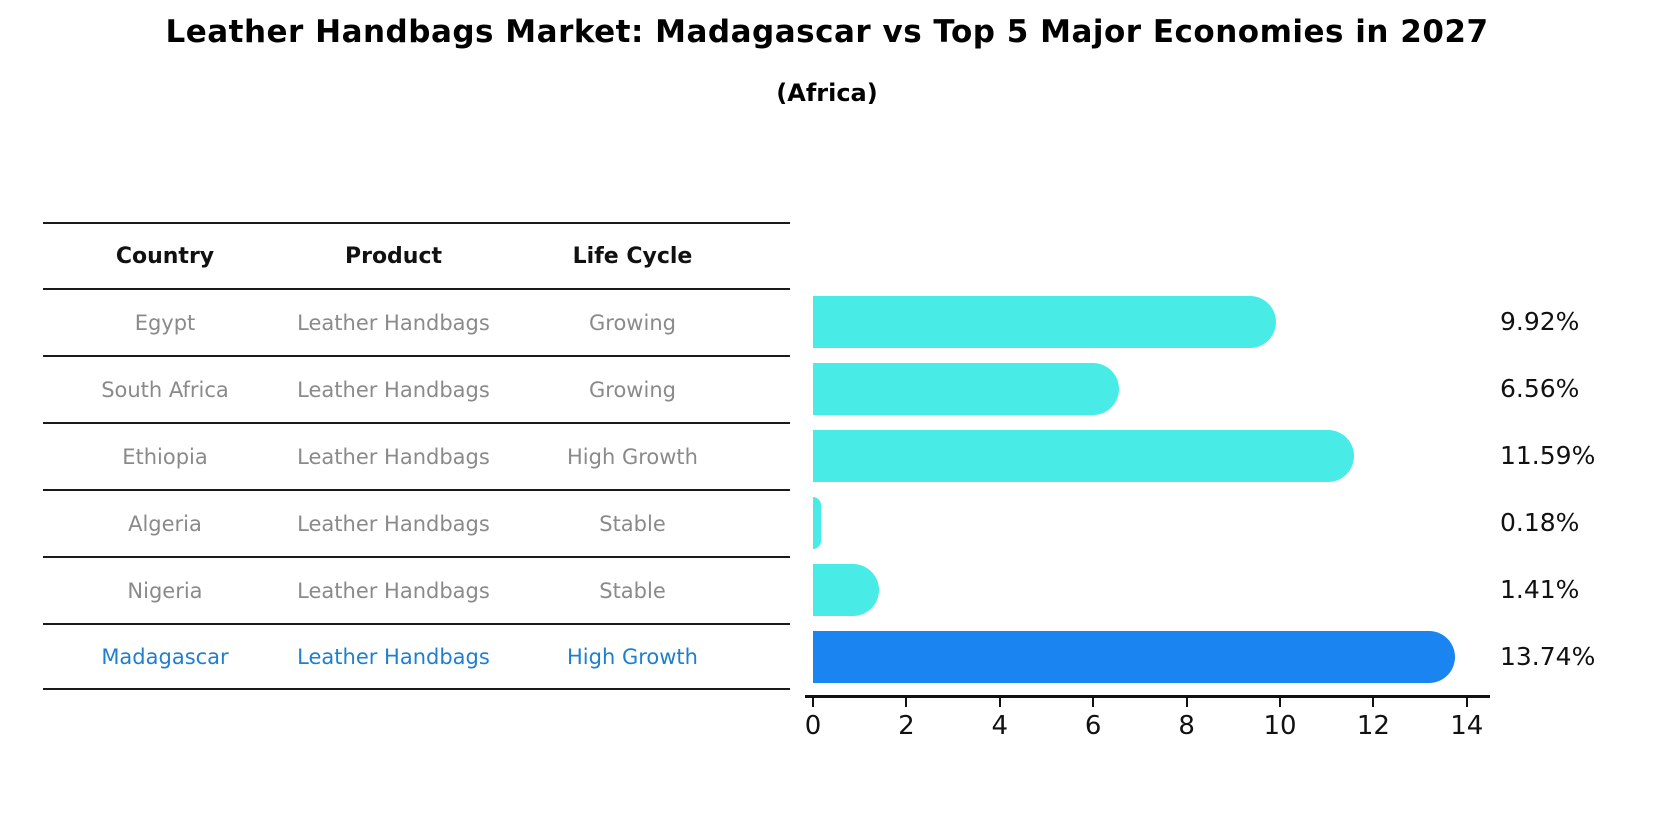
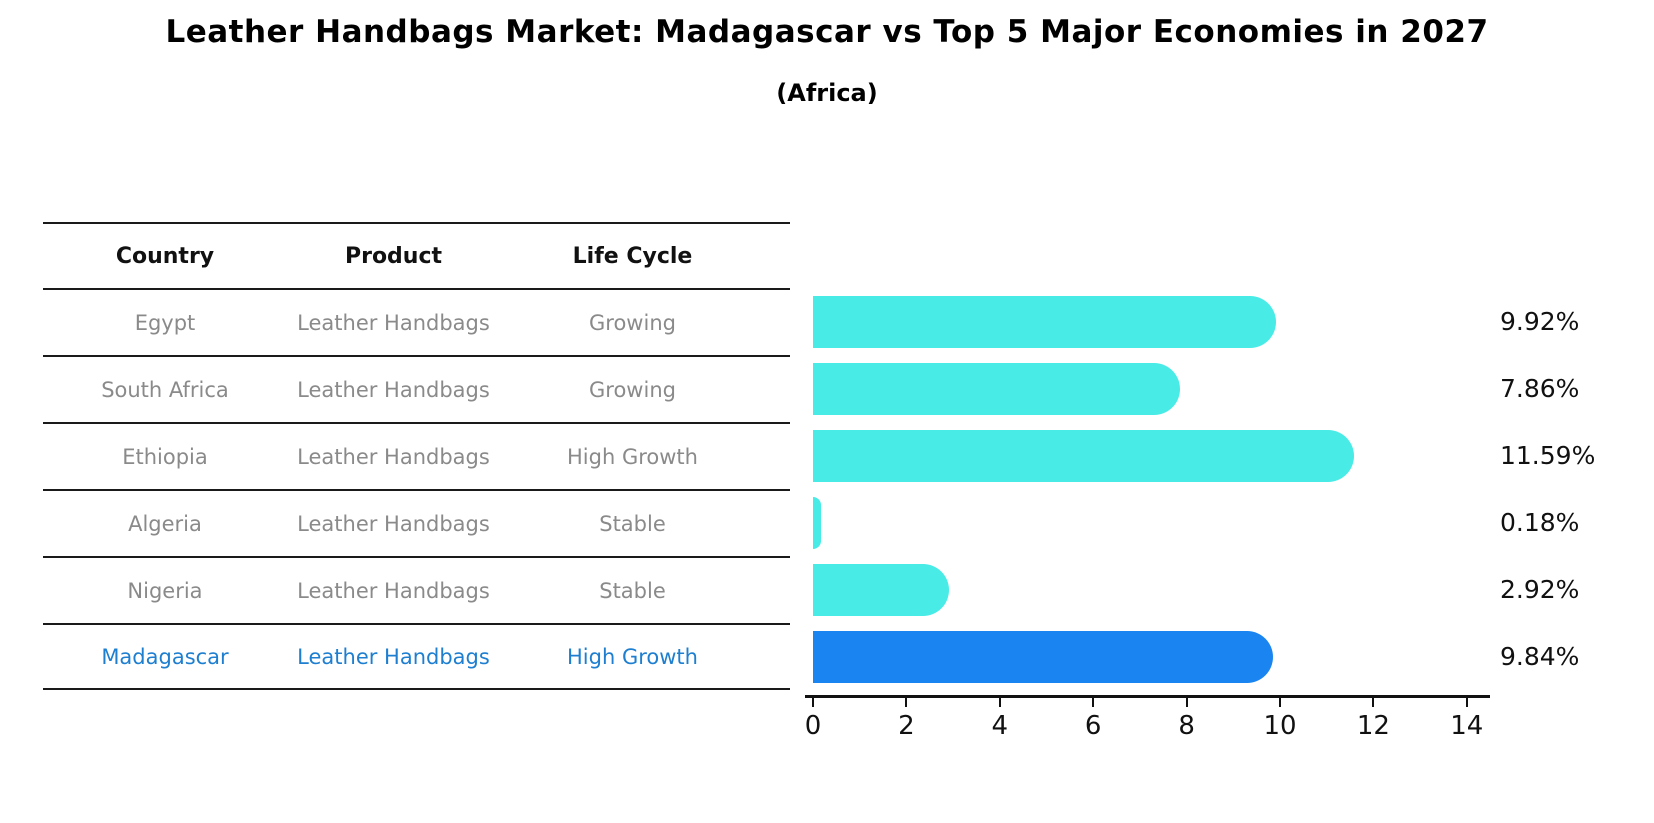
South Africa: 6.56% -> 7.86%
Nigeria: 1.41% -> 2.92%
Madagascar: 13.74% -> 9.84%
